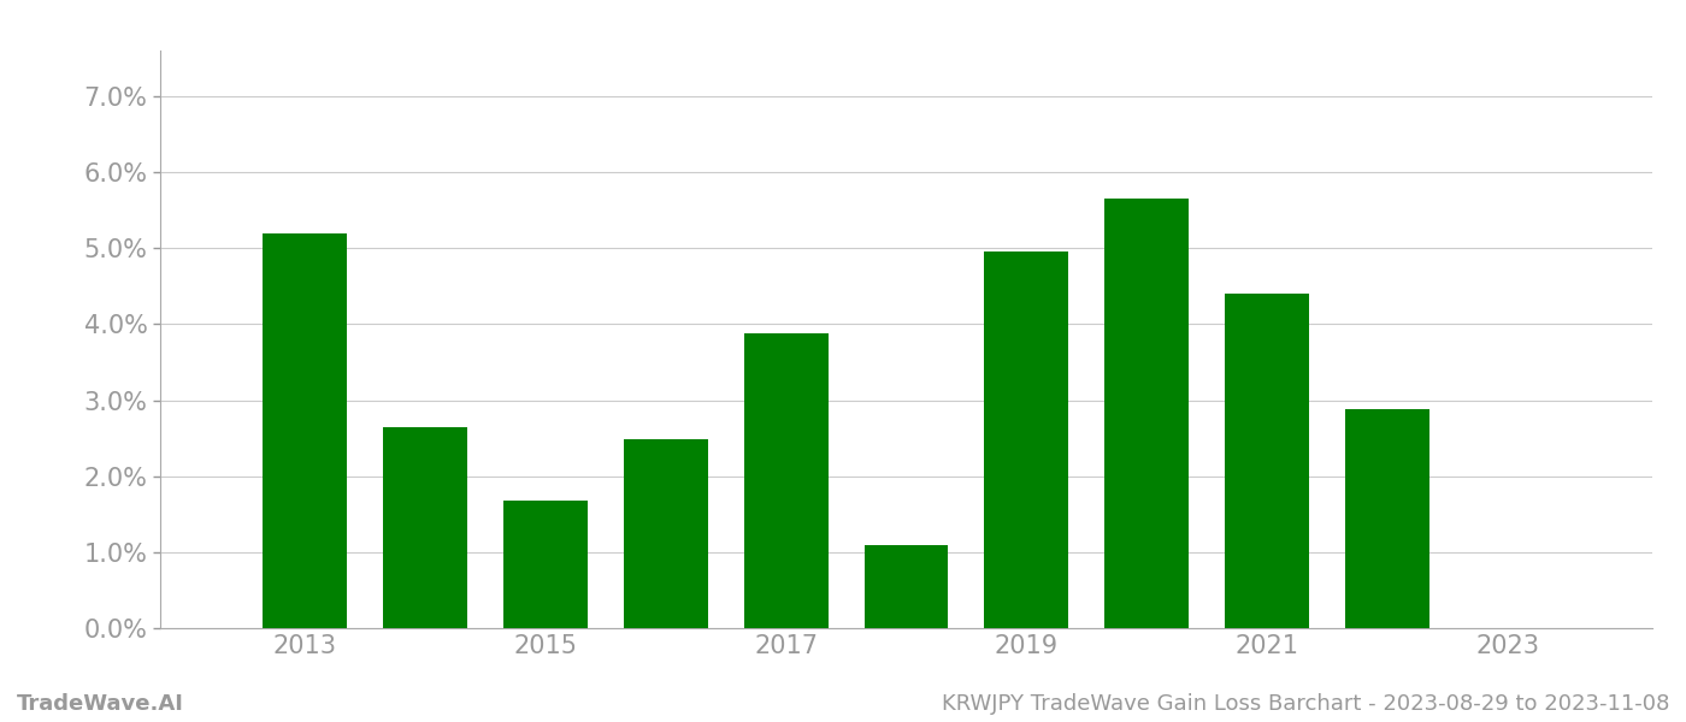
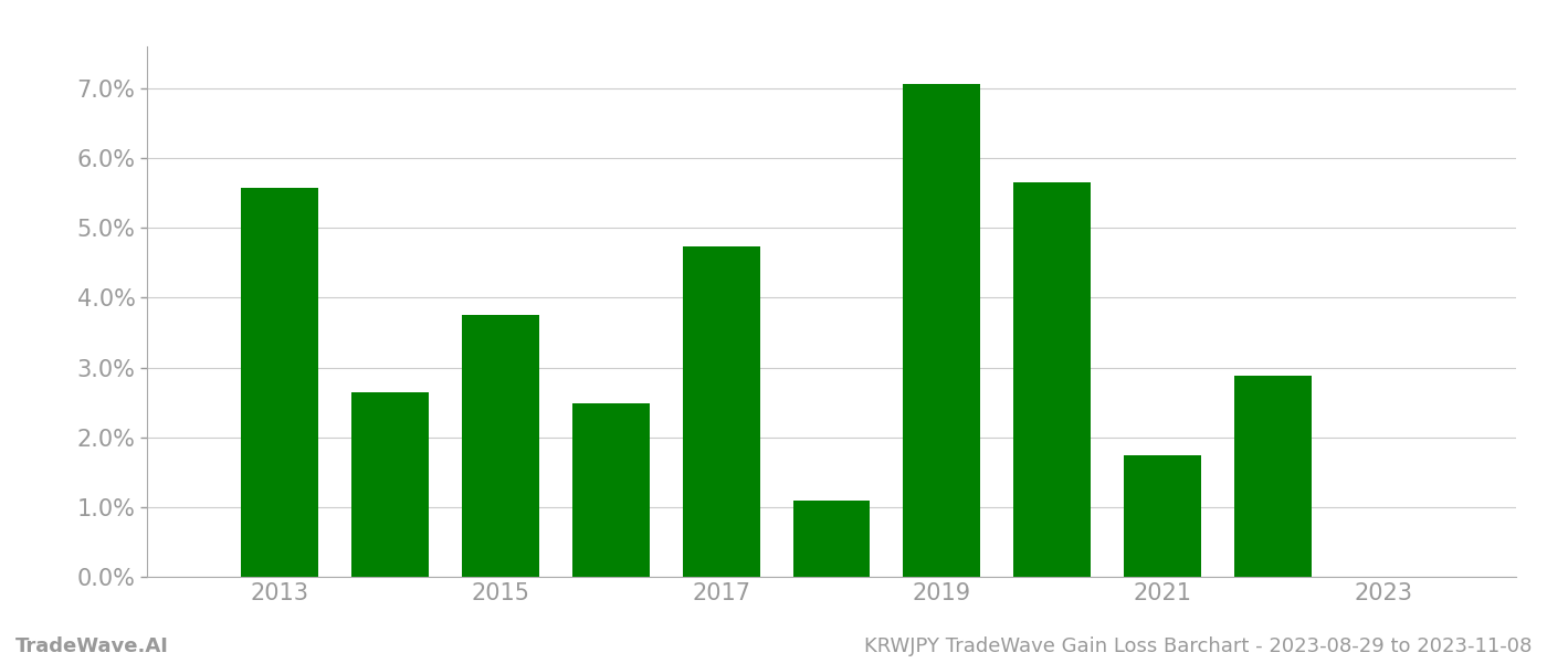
2013: 5.20% -> 5.57%
2015: 1.68% -> 3.75%
2017: 3.88% -> 4.74%
2019: 4.96% -> 7.06%
2021: 4.40% -> 1.74%
